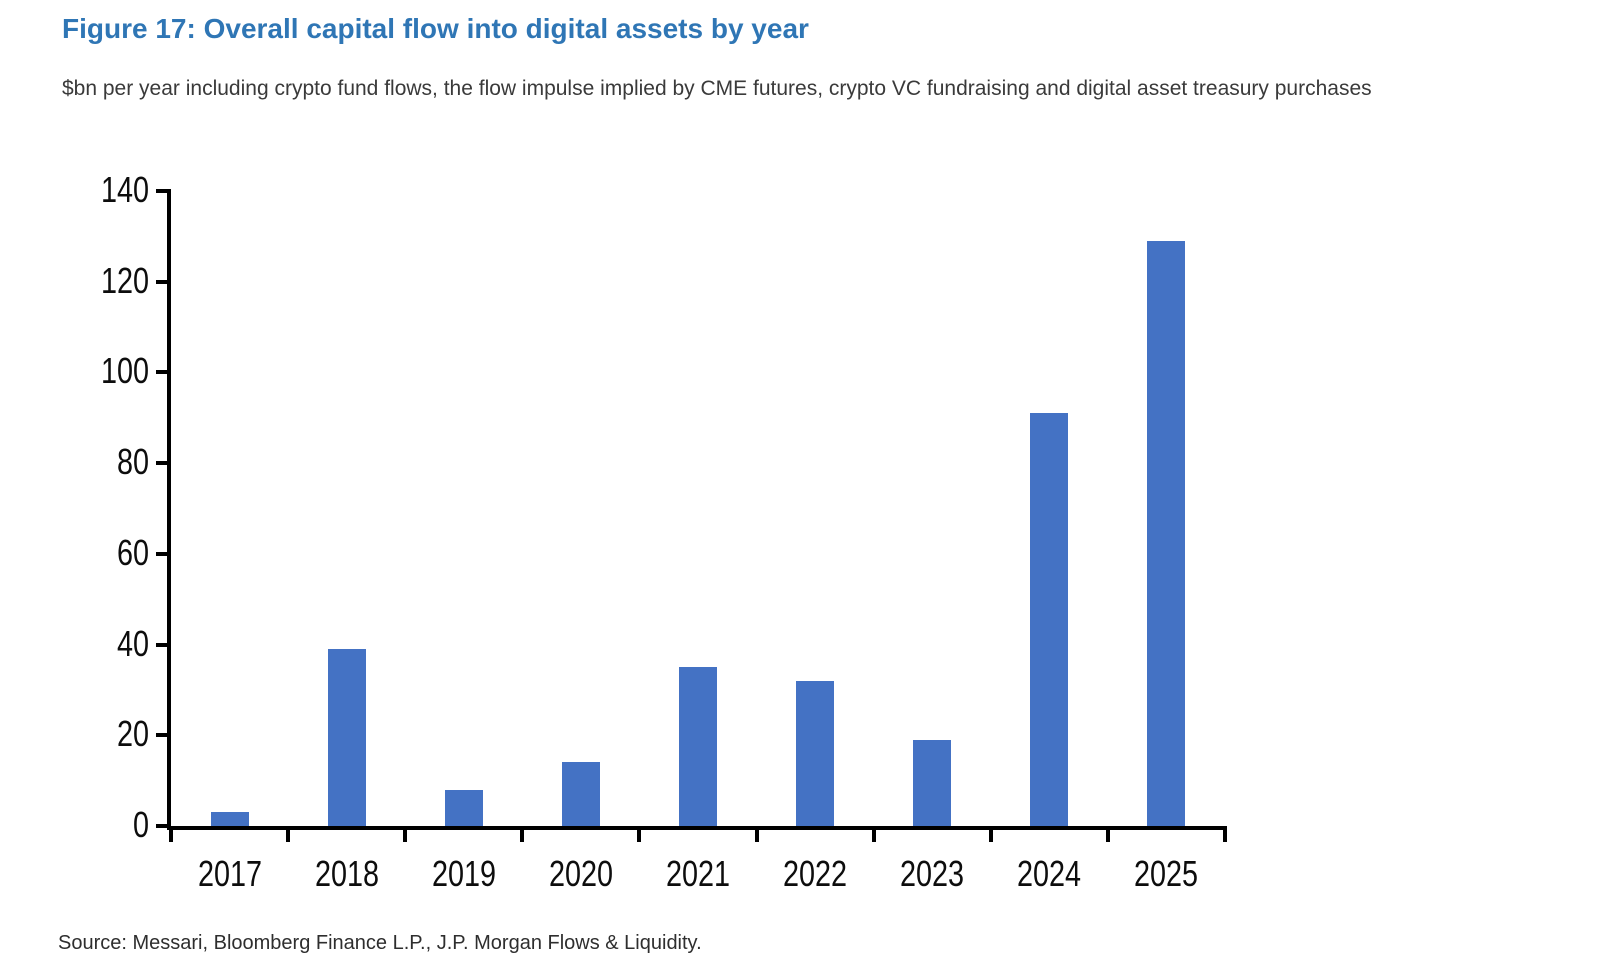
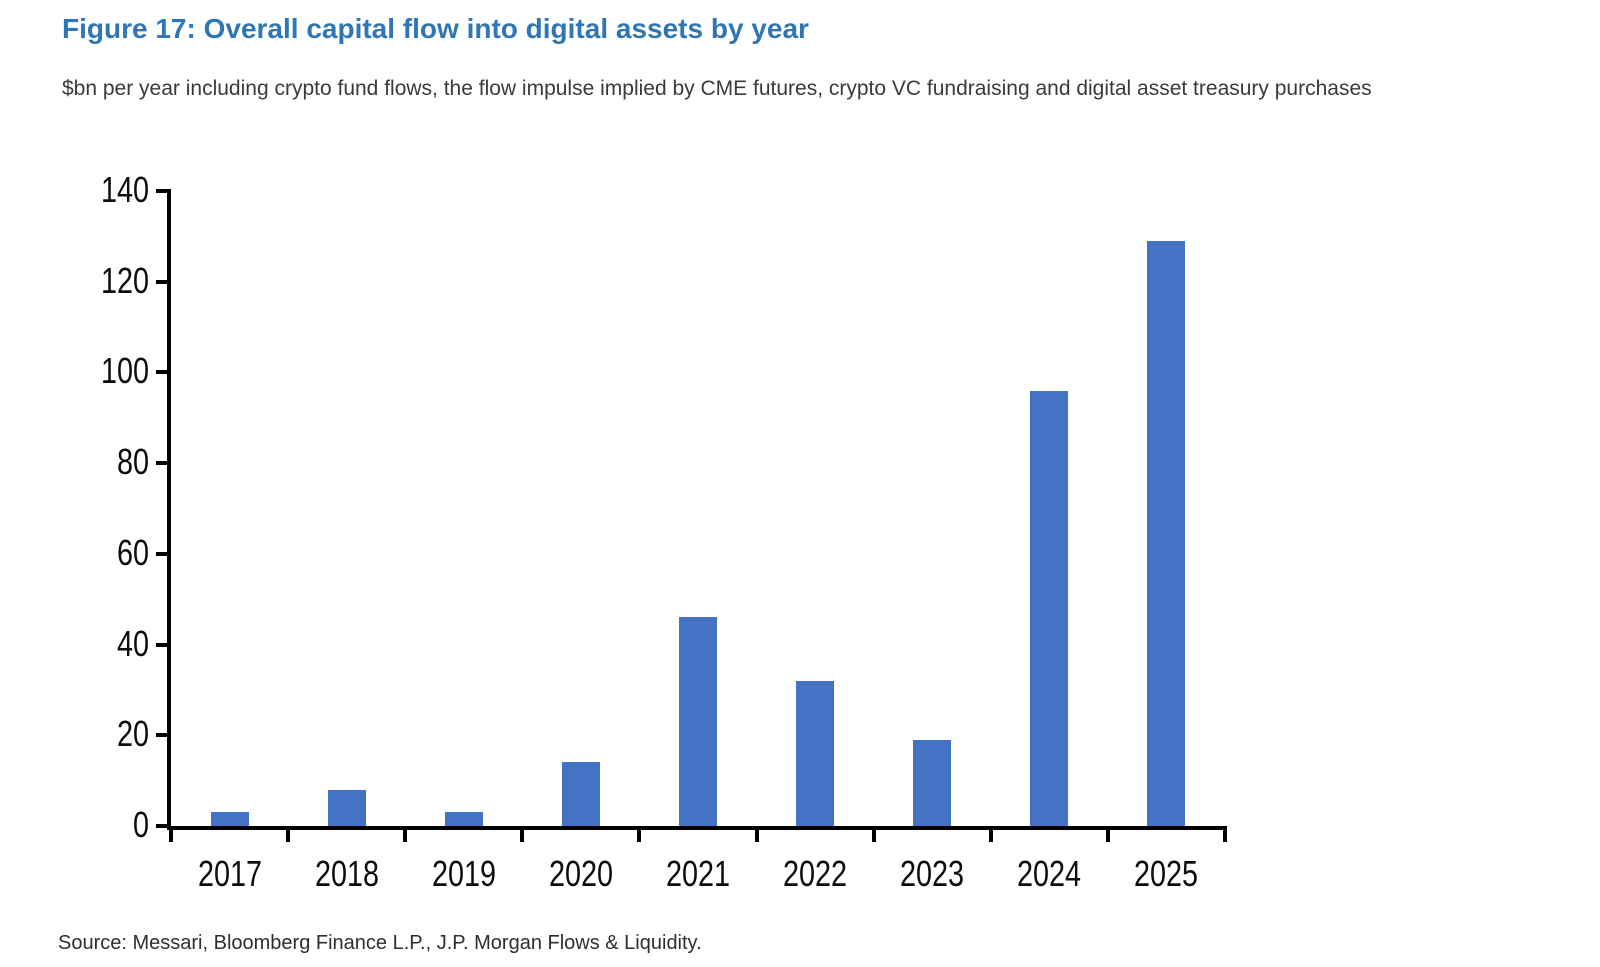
2018: 39 -> 8
2019: 8 -> 3
2021: 35 -> 46
2024: 91 -> 96
